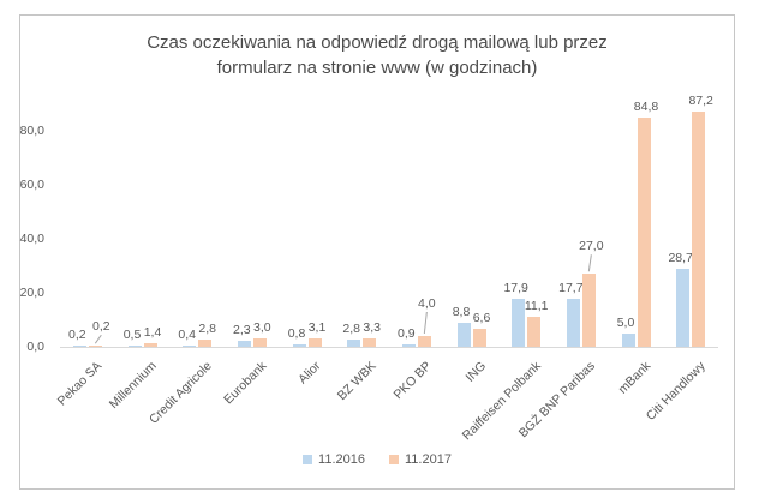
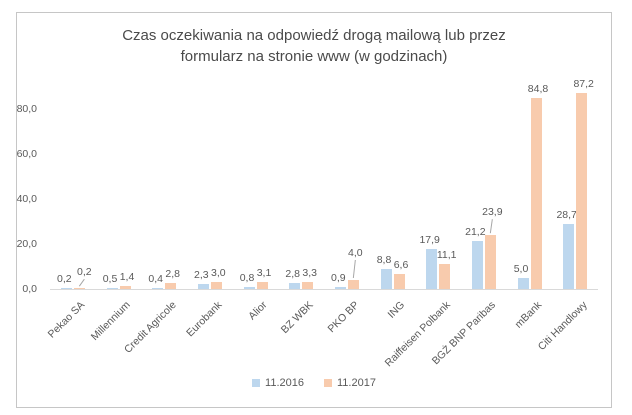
11.2016/BGŻ BNP Paribas: 17,7 -> 21,2
11.2017/BGŻ BNP Paribas: 27,0 -> 23,9
